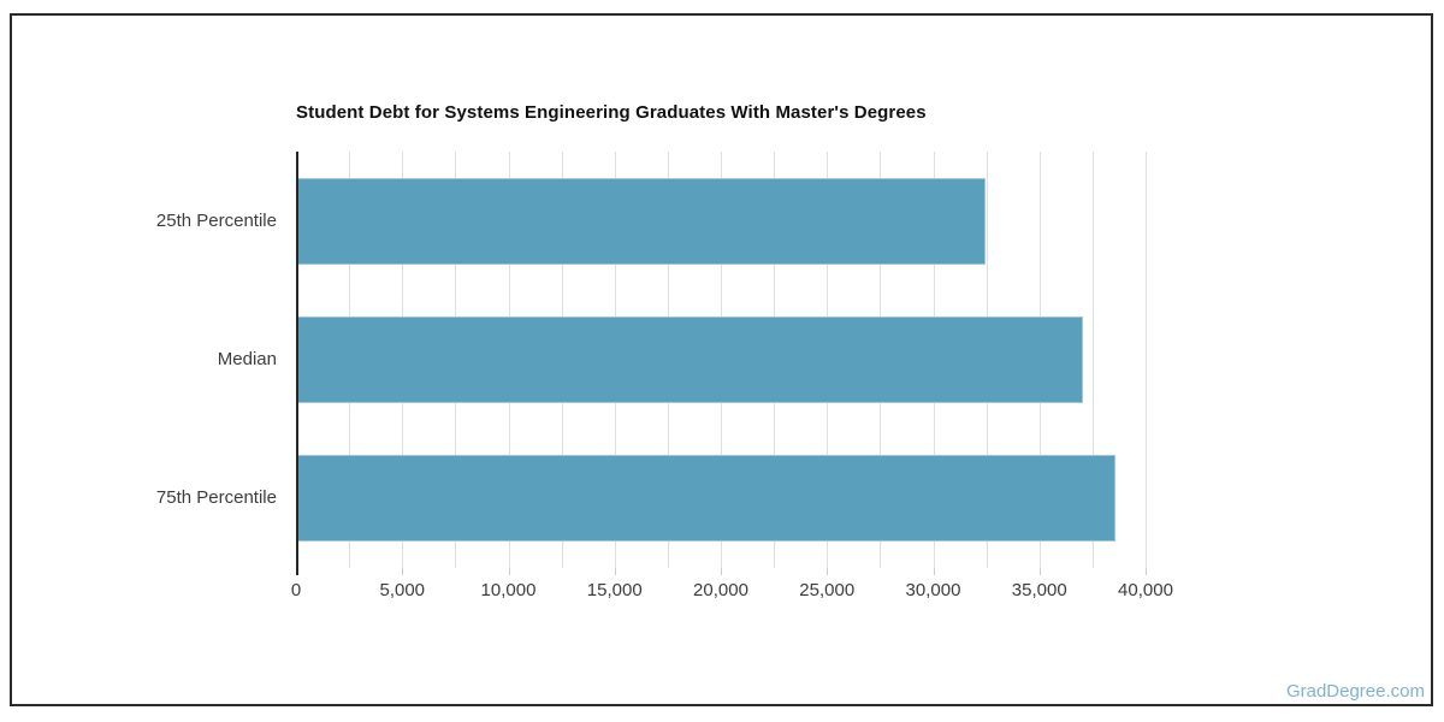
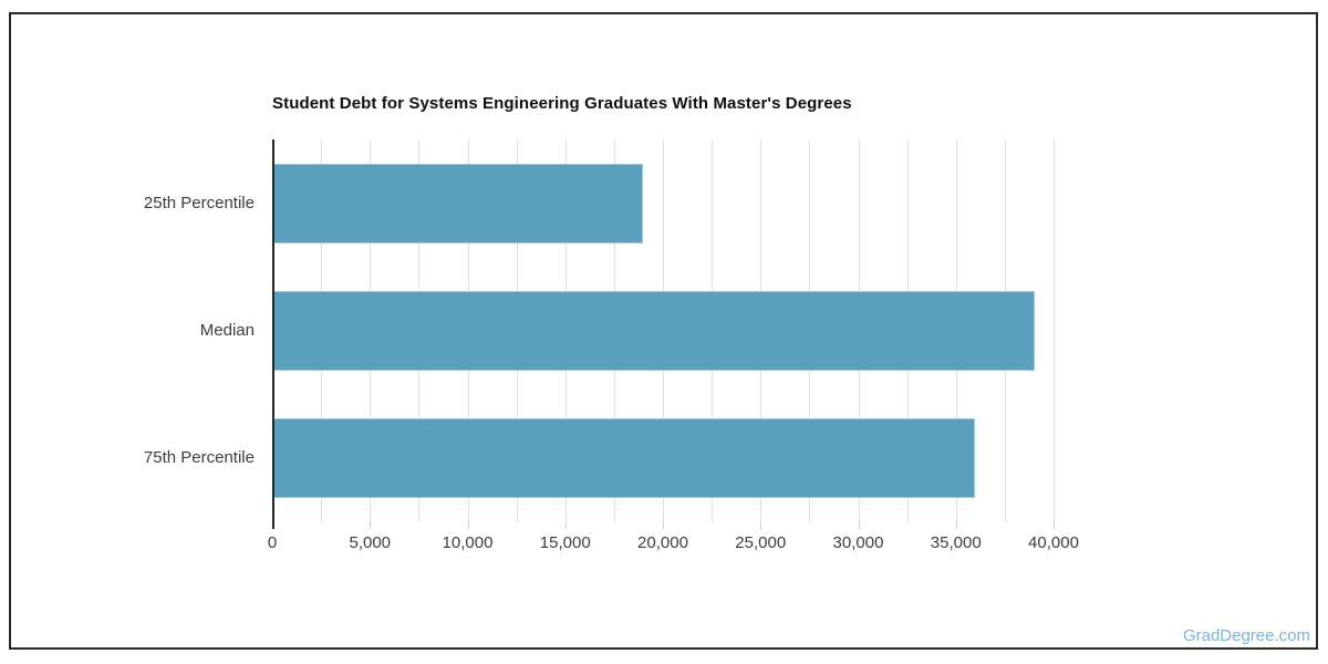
25th Percentile: 32400 -> 18900
Median: 37000 -> 39000
75th Percentile: 38500 -> 35900
